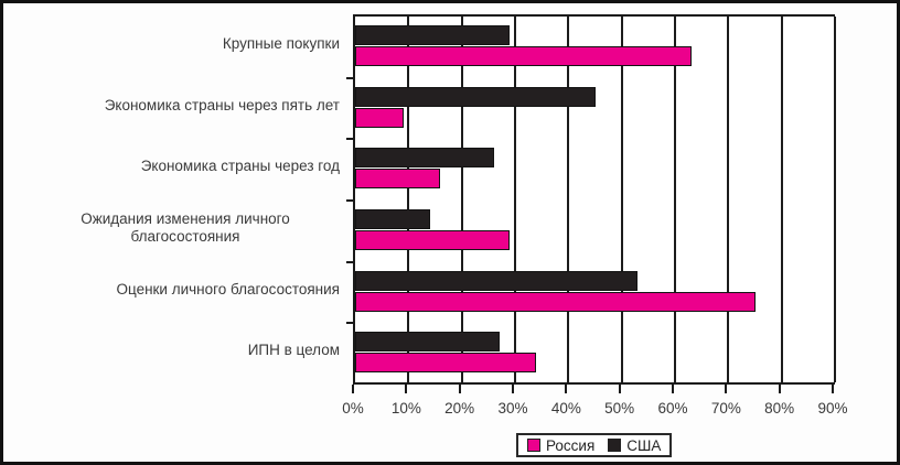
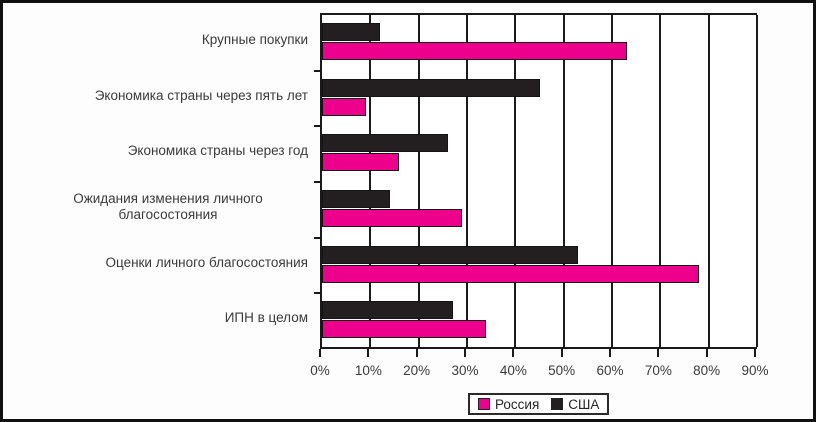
США/Крупные покупки: 29% -> 12%
Россия/Оценки личного благосостояния: 75% -> 78%
